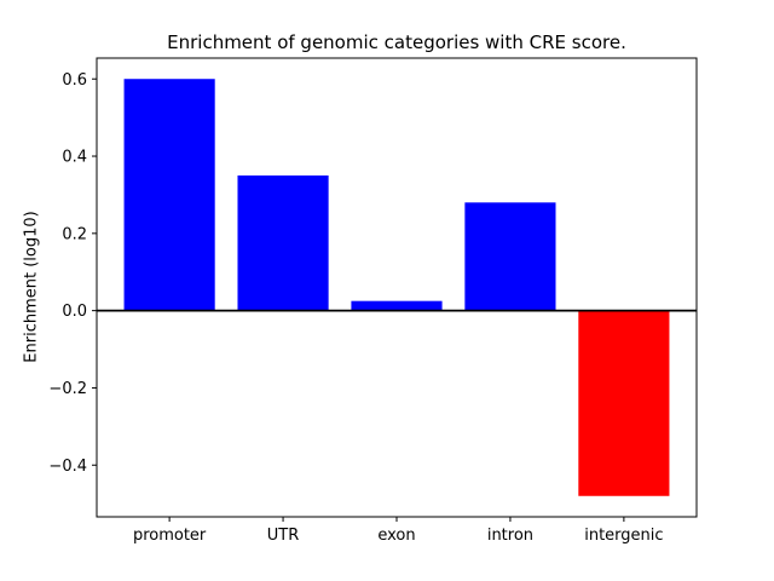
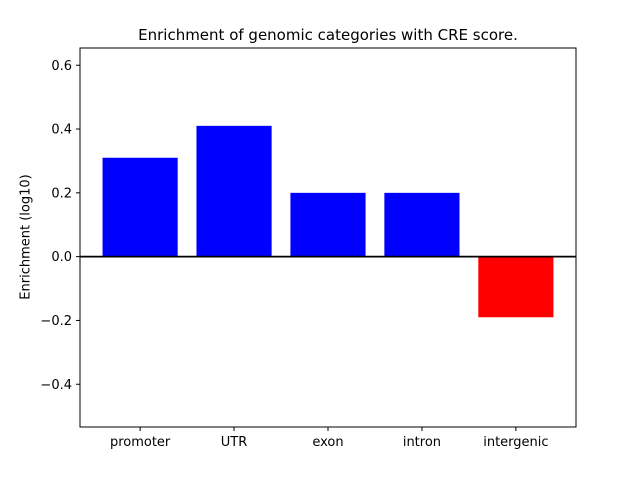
promoter: 0.60 -> 0.31
UTR: 0.35 -> 0.41
exon: 0.03 -> 0.20
intron: 0.28 -> 0.20
intergenic: -0.48 -> -0.19
